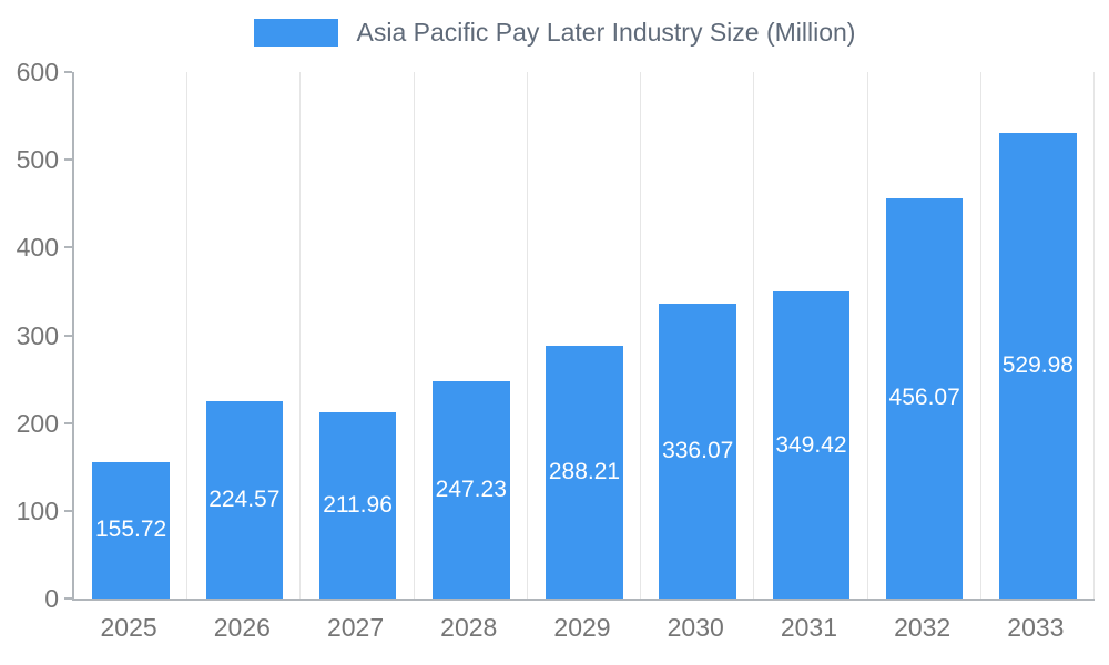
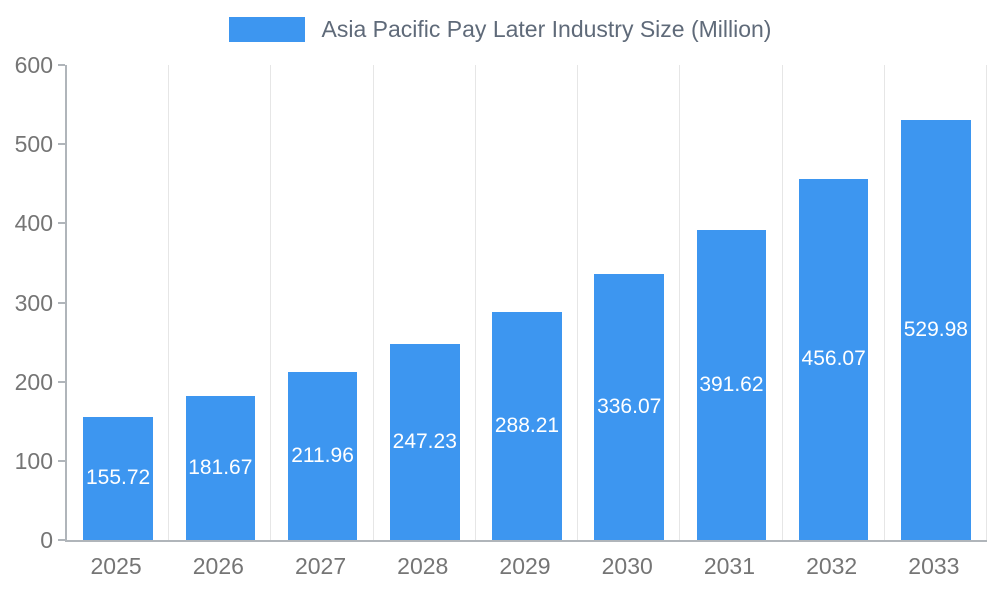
2026: 224.57 -> 181.67
2031: 349.42 -> 391.62
